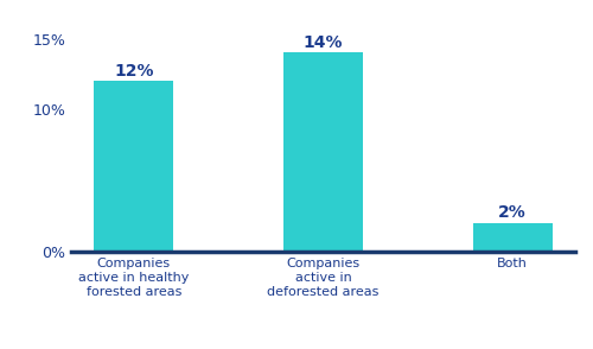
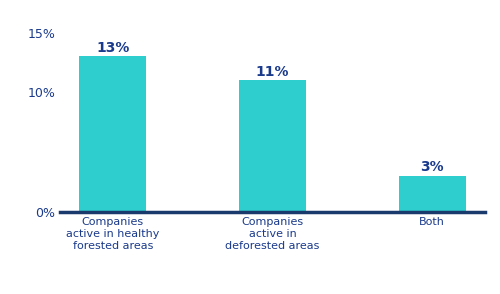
Companies active in healthy forested areas: 12% -> 13%
Companies active in deforested areas: 14% -> 11%
Both: 2% -> 3%
